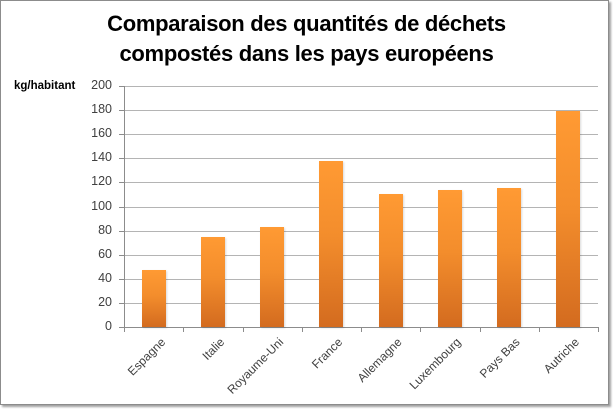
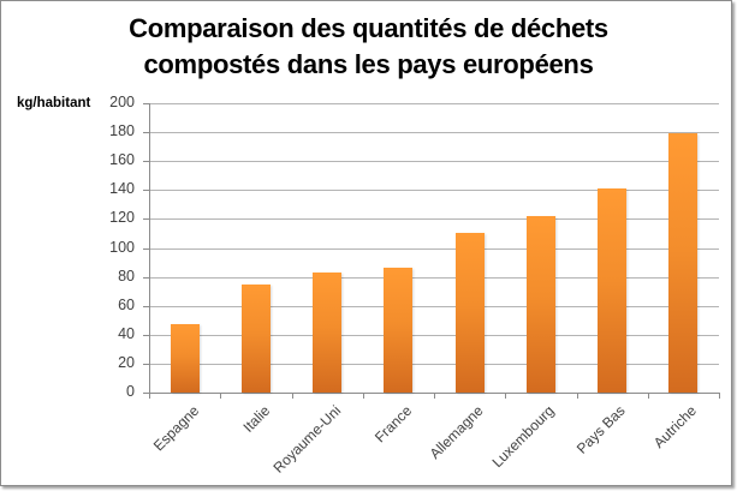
France: 138 -> 86
Luxembourg: 114 -> 122
Pays Bas: 115 -> 141
